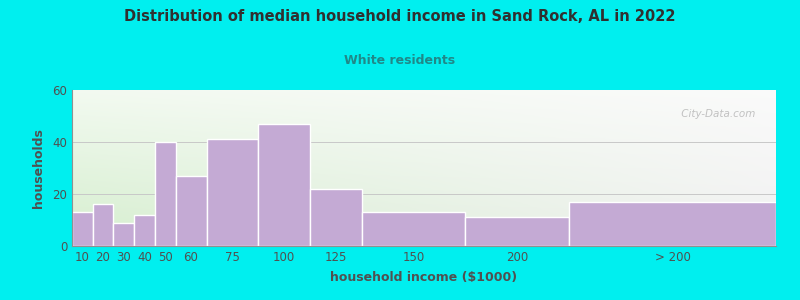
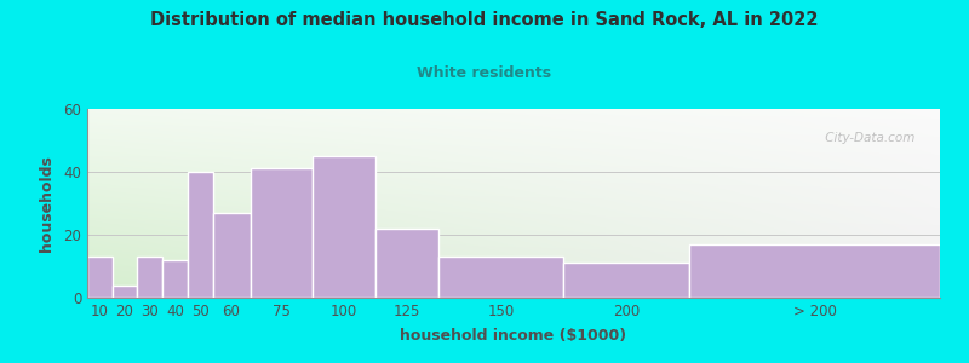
20: 16 -> 4
30: 9 -> 13
100: 47 -> 45
